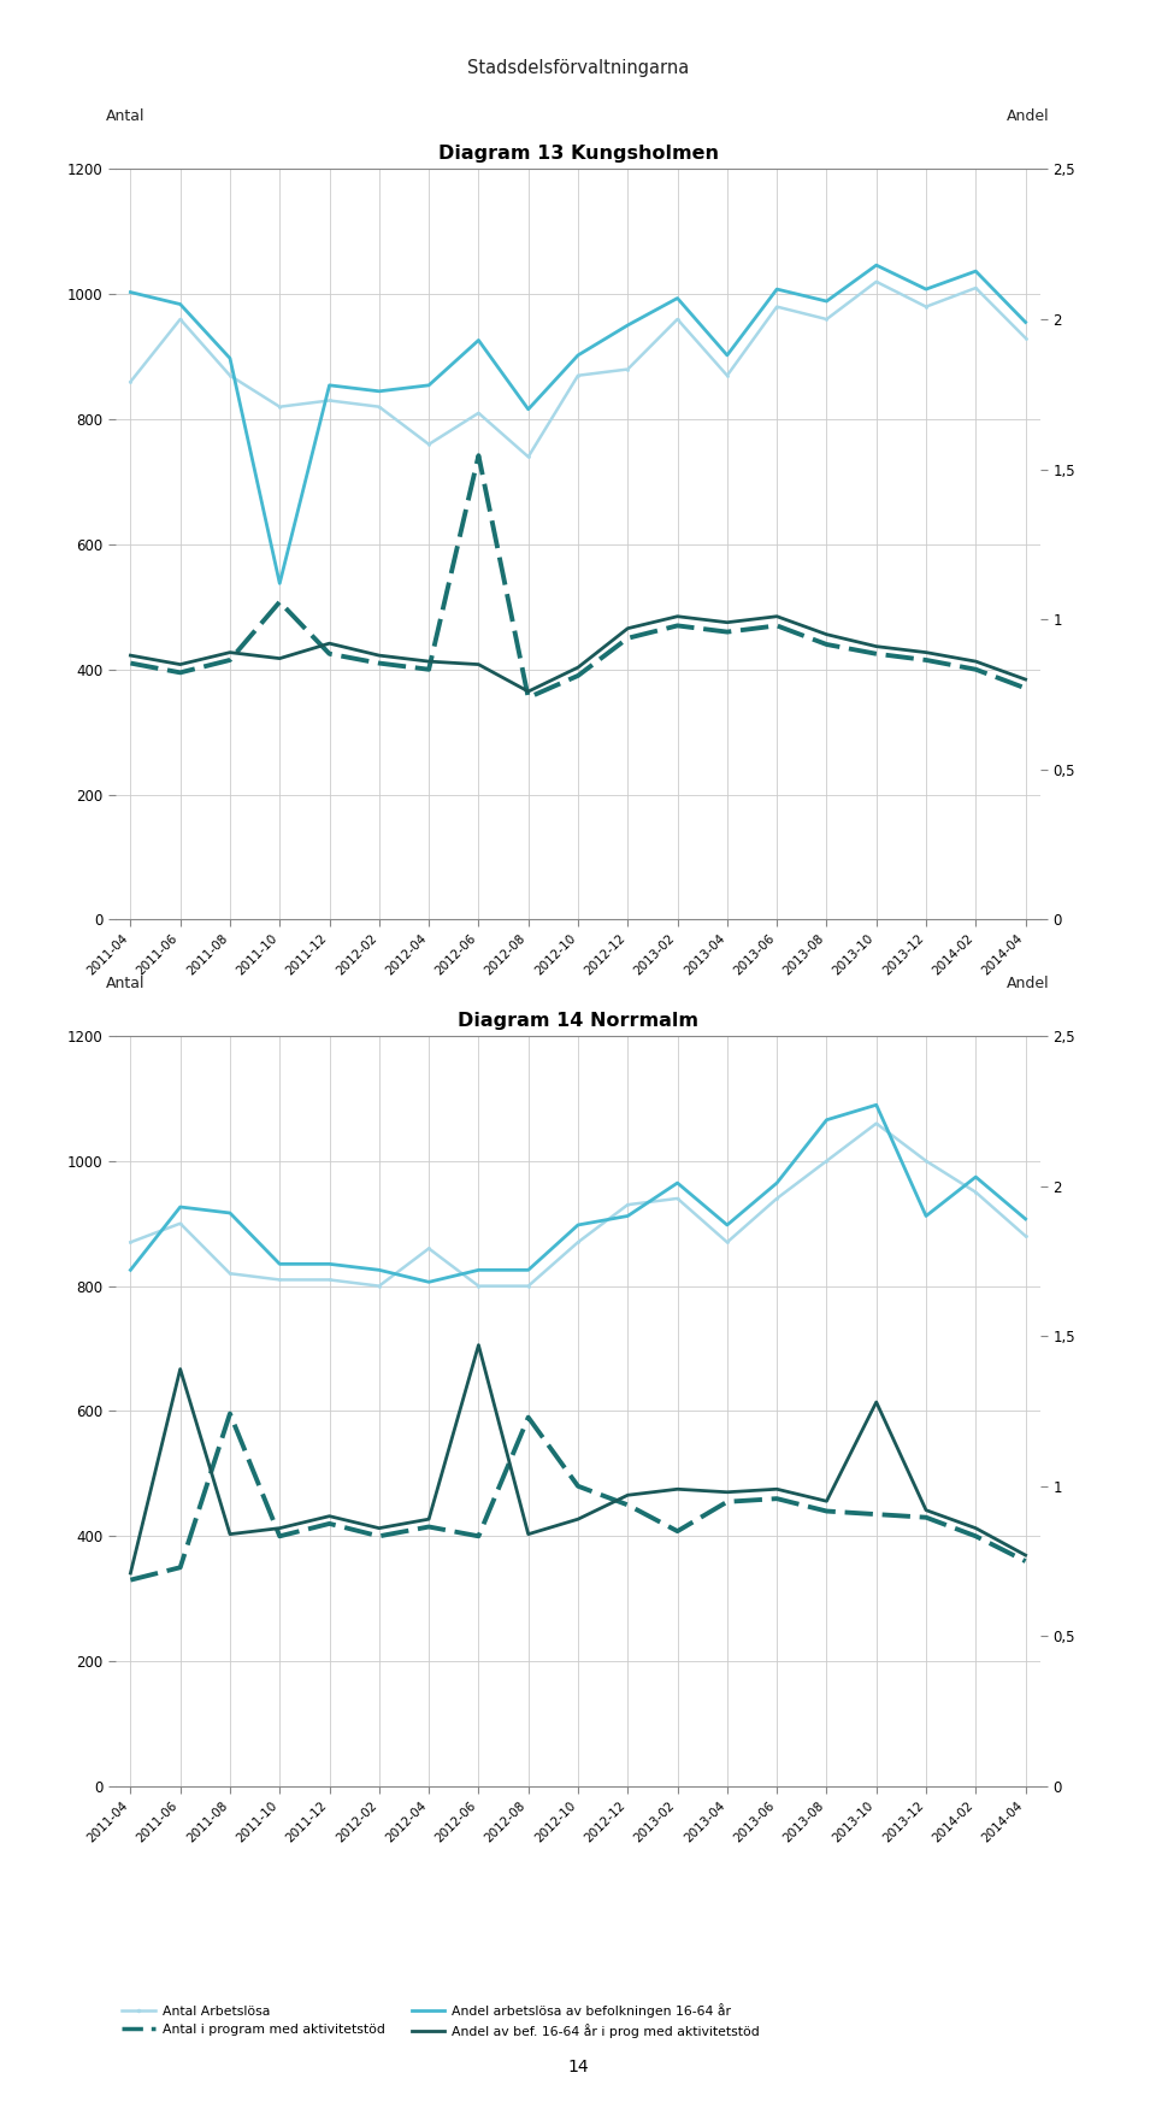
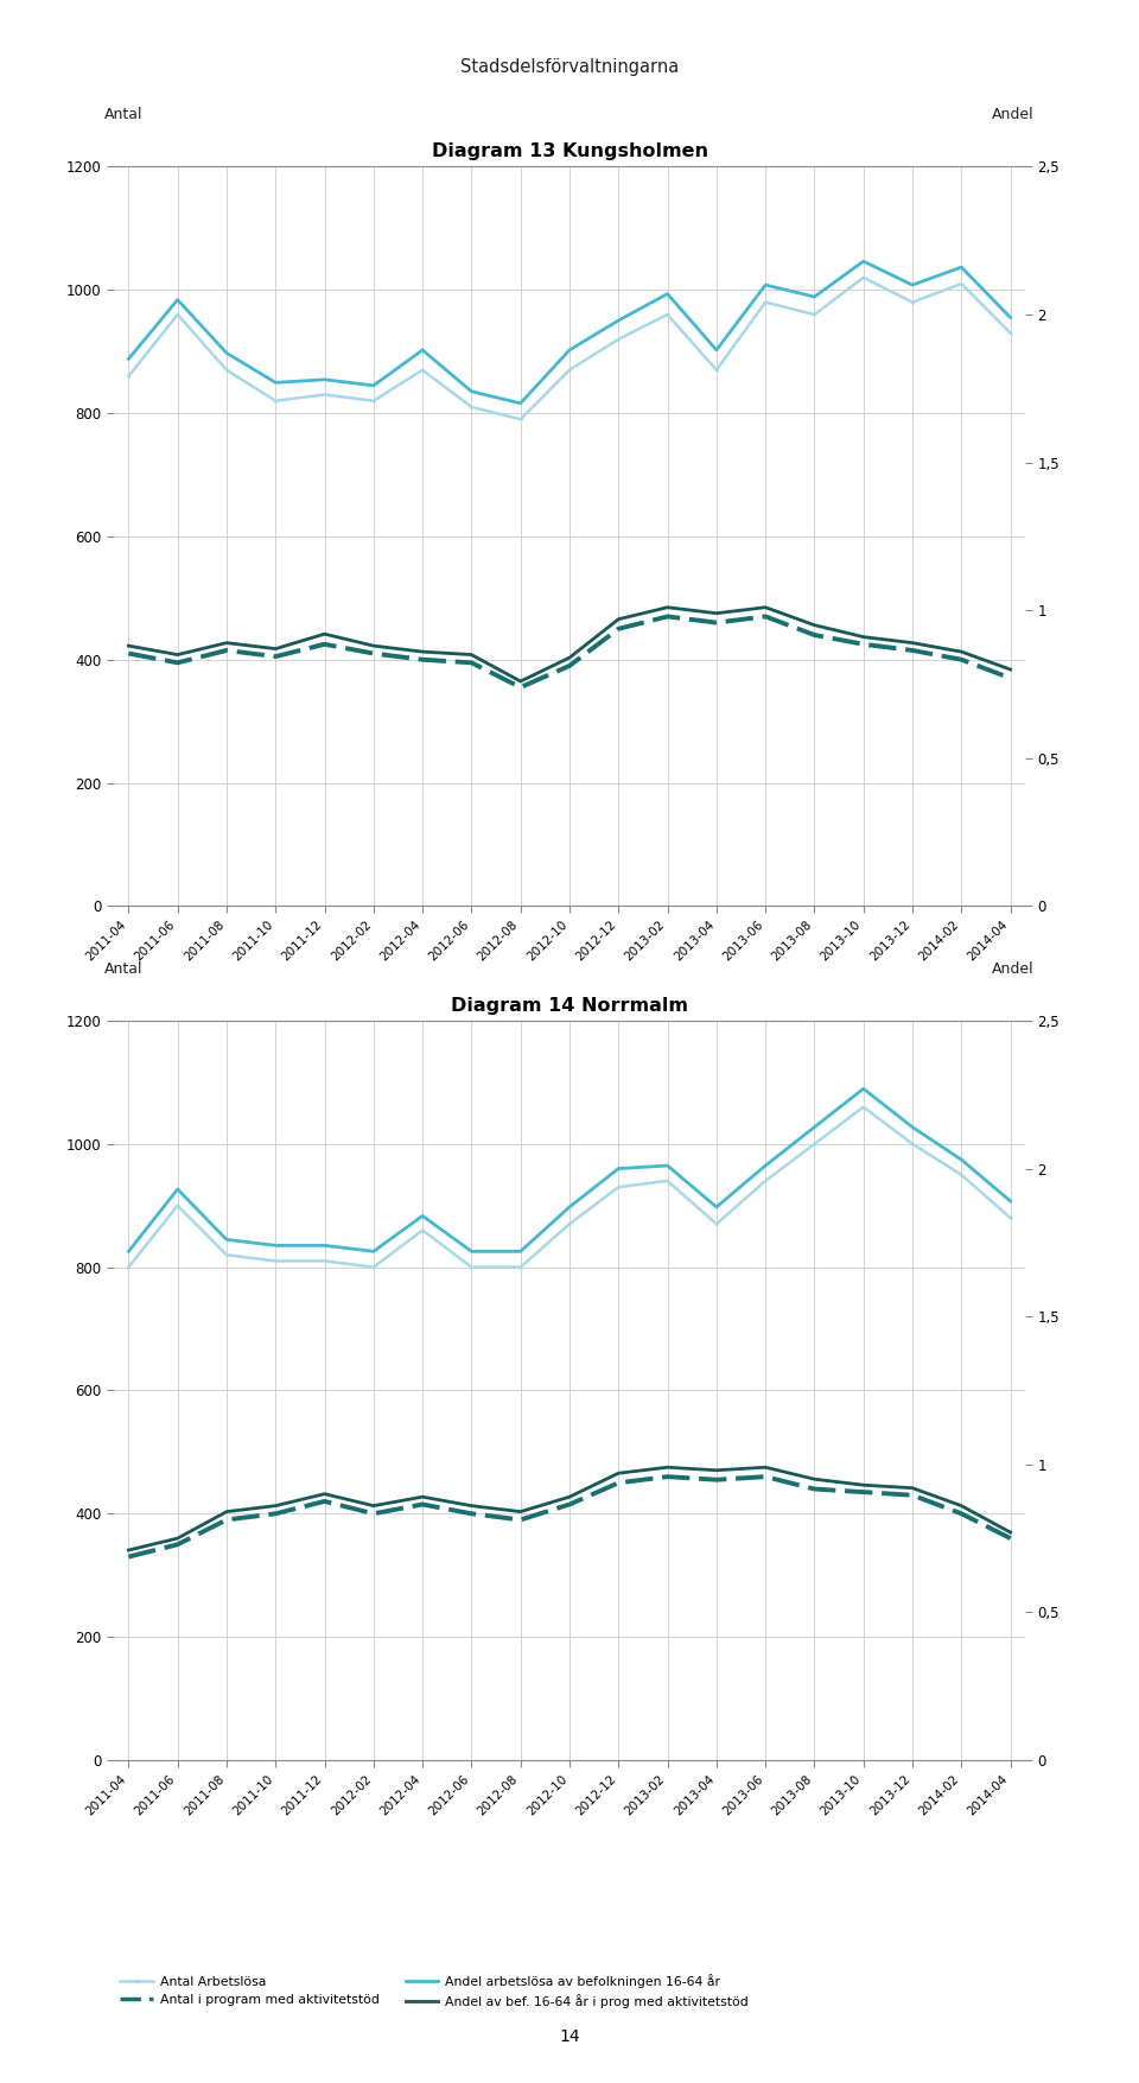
Diagram 13 Kungsholmen/Andel arbetslösa av befolkningen 16-64 år/2011-04: 2,09 -> 1,85
Diagram 13 Kungsholmen/Antal i program med aktivitetstöd/2011-10: 508 -> 405
Diagram 13 Kungsholmen/Andel arbetslösa av befolkningen 16-64 år/2011-10: 1,12 -> 1,77
Diagram 13 Kungsholmen/Antal Arbetslösa/2012-04: 760 -> 870
Diagram 13 Kungsholmen/Andel arbetslösa av befolkningen 16-64 år/2012-04: 1,78 -> 1,88
Diagram 13 Kungsholmen/Antal i program med aktivitetstöd/2012-06: 742 -> 395
Diagram 13 Kungsholmen/Andel arbetslösa av befolkningen 16-64 år/2012-06: 1,93 -> 1,74
Diagram 13 Kungsholmen/Antal Arbetslösa/2012-08: 740 -> 790
Diagram 13 Kungsholmen/Antal Arbetslösa/2012-12: 880 -> 920
Diagram 14 Norrmalm/Antal Arbetslösa/2011-04: 870 -> 800
Diagram 14 Norrmalm/Andel av bef. 16-64 år i prog med aktivitetstöd/2011-06: 1,39 -> 0,75
Diagram 14 Norrmalm/Antal i program med aktivitetstöd/2011-08: 596 -> 390
Diagram 14 Norrmalm/Andel arbetslösa av befolkningen 16-64 år/2011-08: 1,91 -> 1,76
Diagram 14 Norrmalm/Andel arbetslösa av befolkningen 16-64 år/2012-04: 1,68 -> 1,84
Diagram 14 Norrmalm/Andel av bef. 16-64 år i prog med aktivitetstöd/2012-06: 1,47 -> 0,86
Diagram 14 Norrmalm/Antal i program med aktivitetstöd/2012-08: 590 -> 390
Diagram 14 Norrmalm/Antal i program med aktivitetstöd/2012-10: 480 -> 415
Diagram 14 Norrmalm/Andel arbetslösa av befolkningen 16-64 år/2012-12: 1,90 -> 2,00
Diagram 14 Norrmalm/Antal i program med aktivitetstöd/2013-02: 408 -> 460
Diagram 14 Norrmalm/Andel arbetslösa av befolkningen 16-64 år/2013-08: 2,22 -> 2,14
Diagram 14 Norrmalm/Andel av bef. 16-64 år i prog med aktivitetstöd/2013-10: 1,28 -> 0,93
Diagram 14 Norrmalm/Andel arbetslösa av befolkningen 16-64 år/2013-12: 1,90 -> 2,14
